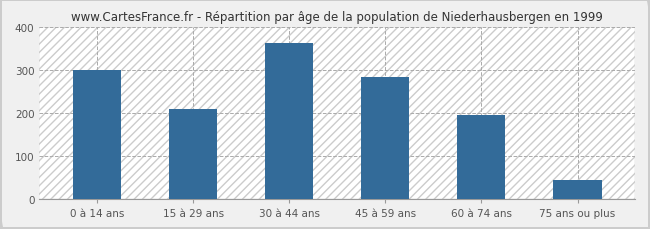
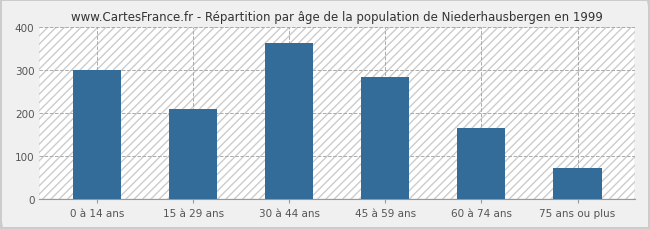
60 à 74 ans: 195 -> 165
75 ans ou plus: 45 -> 72
